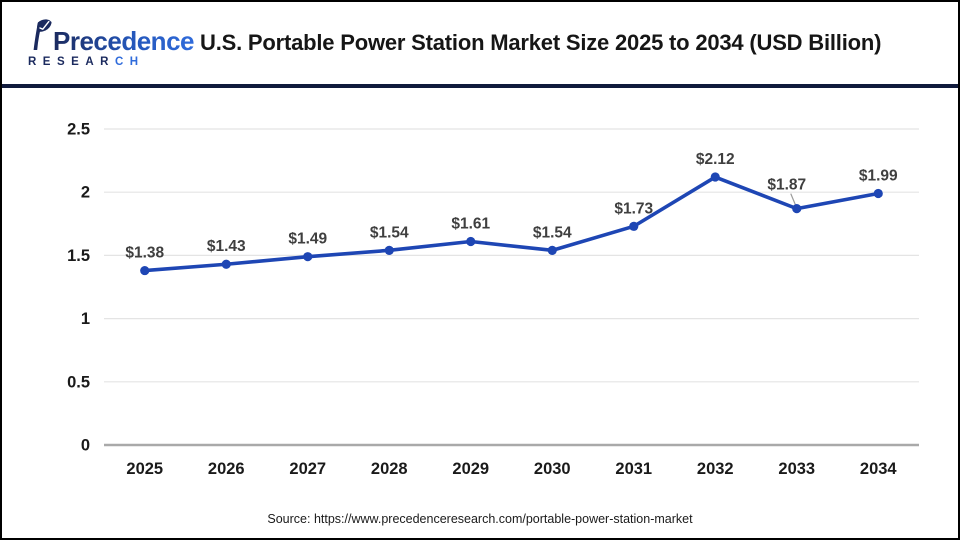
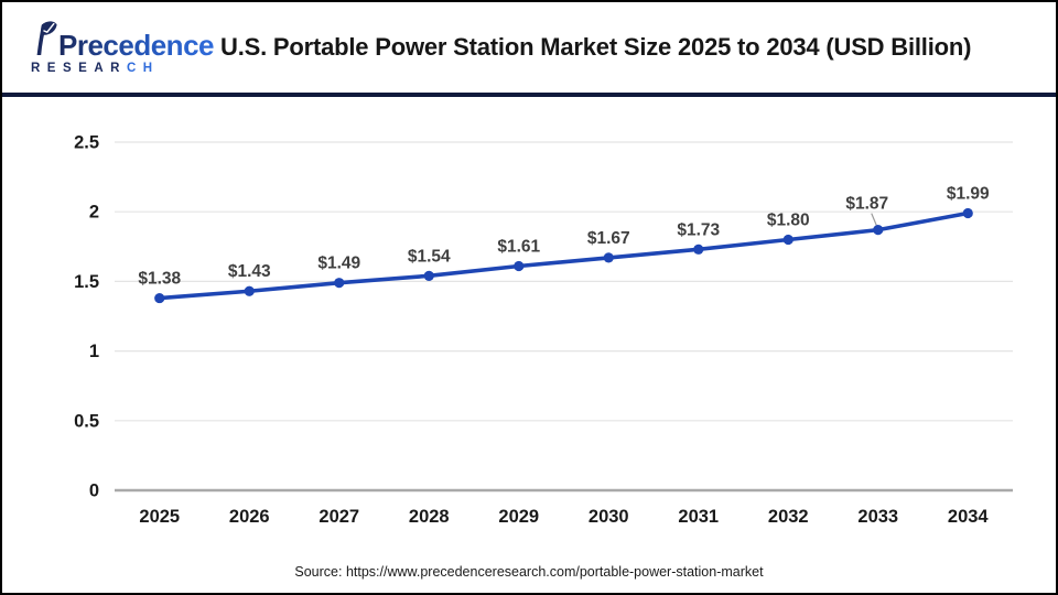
2030: $1.54 -> $1.67
2032: $2.12 -> $1.80
